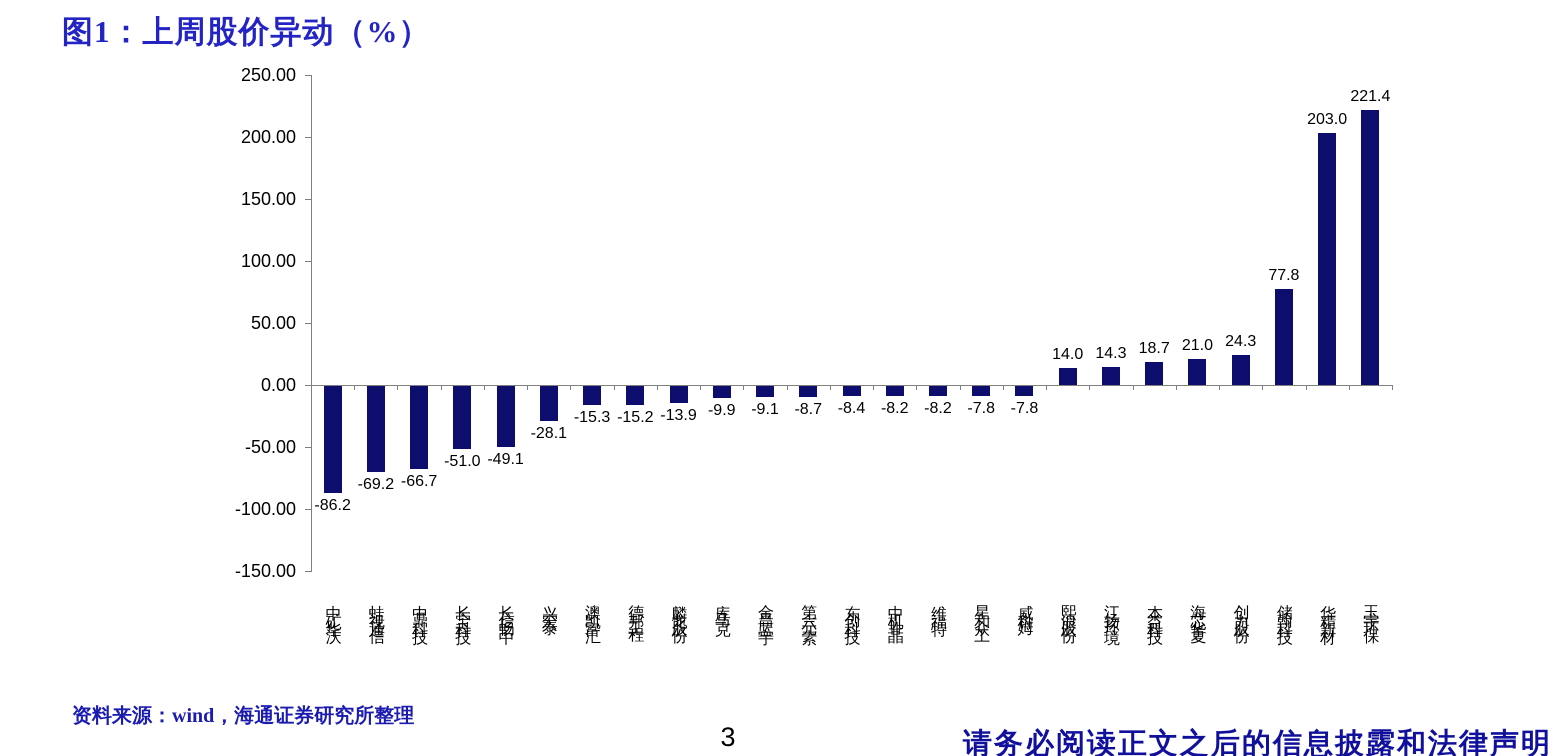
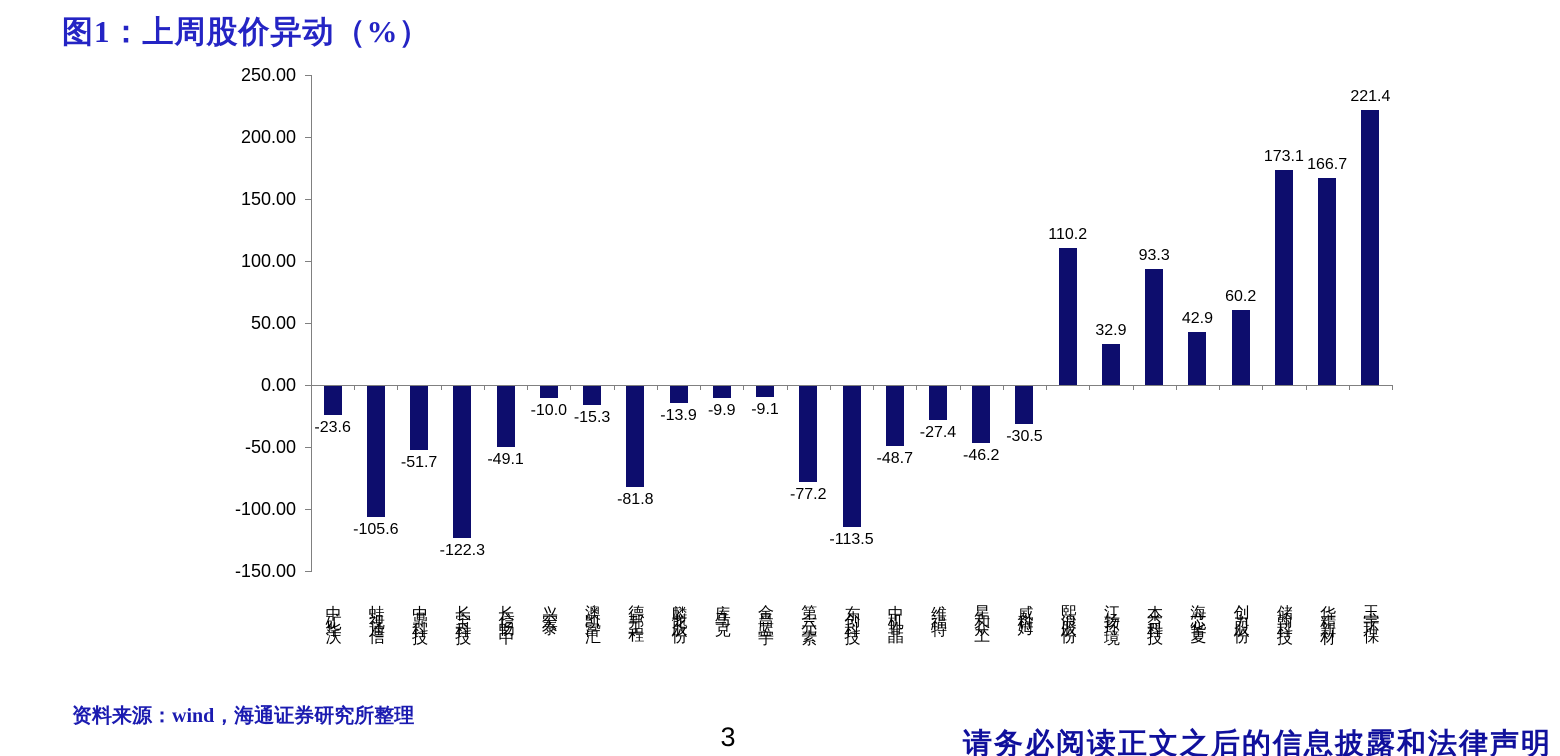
中矿华沃: -86.2 -> -23.6
蛙视通信: -69.2 -> -105.6
中鼎科技: -66.7 -> -51.7
长宝科技: -51.0 -> -122.3
兴宏泰: -28.1 -> -10.0
德邦工程: -15.2 -> -81.8
第六元素: -8.7 -> -77.2
东创科技: -8.4 -> -113.5
中机非晶: -8.2 -> -48.7
维福特: -8.2 -> -27.4
星和众工: -7.8 -> -46.2
威科姆: -7.8 -> -30.5
熙浪股份: 14.0 -> 110.2
江扬环境: 14.3 -> 32.9
本益科技: 18.7 -> 93.3
海芯华夏: 21.0 -> 42.9
创力股份: 24.3 -> 60.2
储翰科技: 77.8 -> 173.1
华精新材: 203.0 -> 166.7
